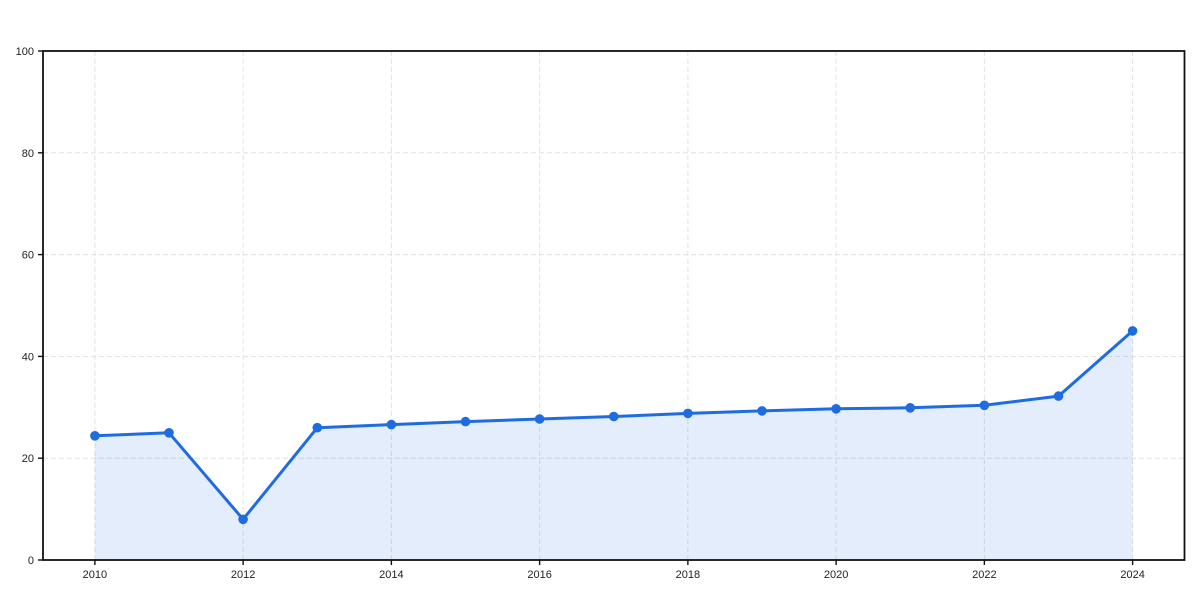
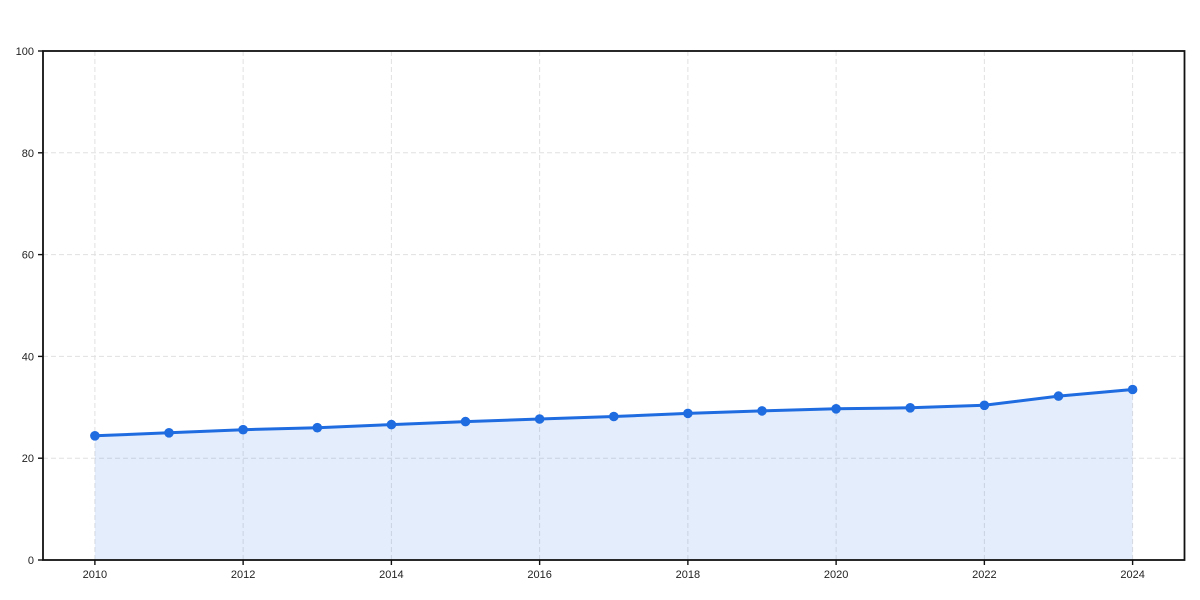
2012: 8 -> 26
2024: 45 -> 34
